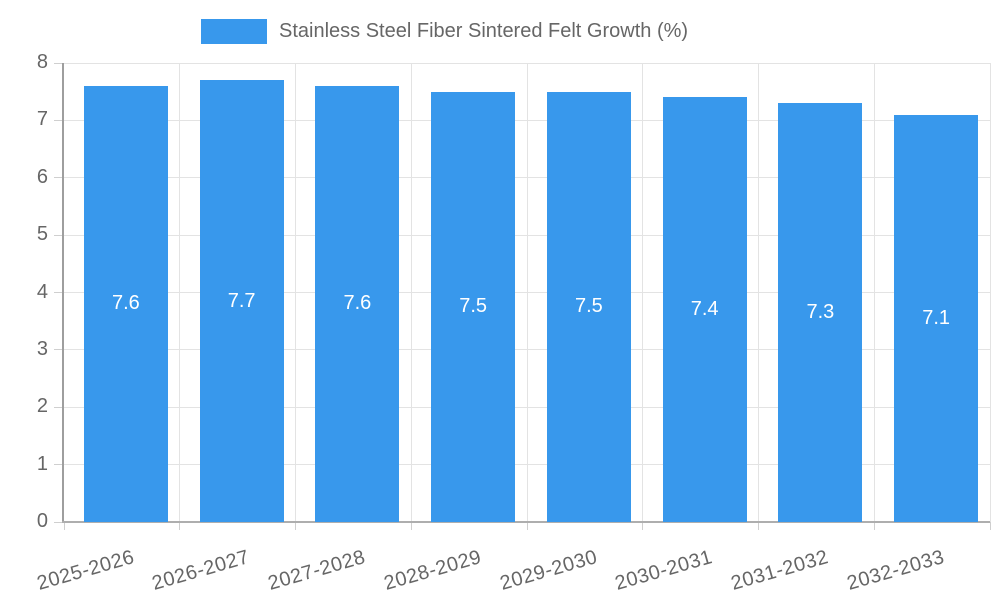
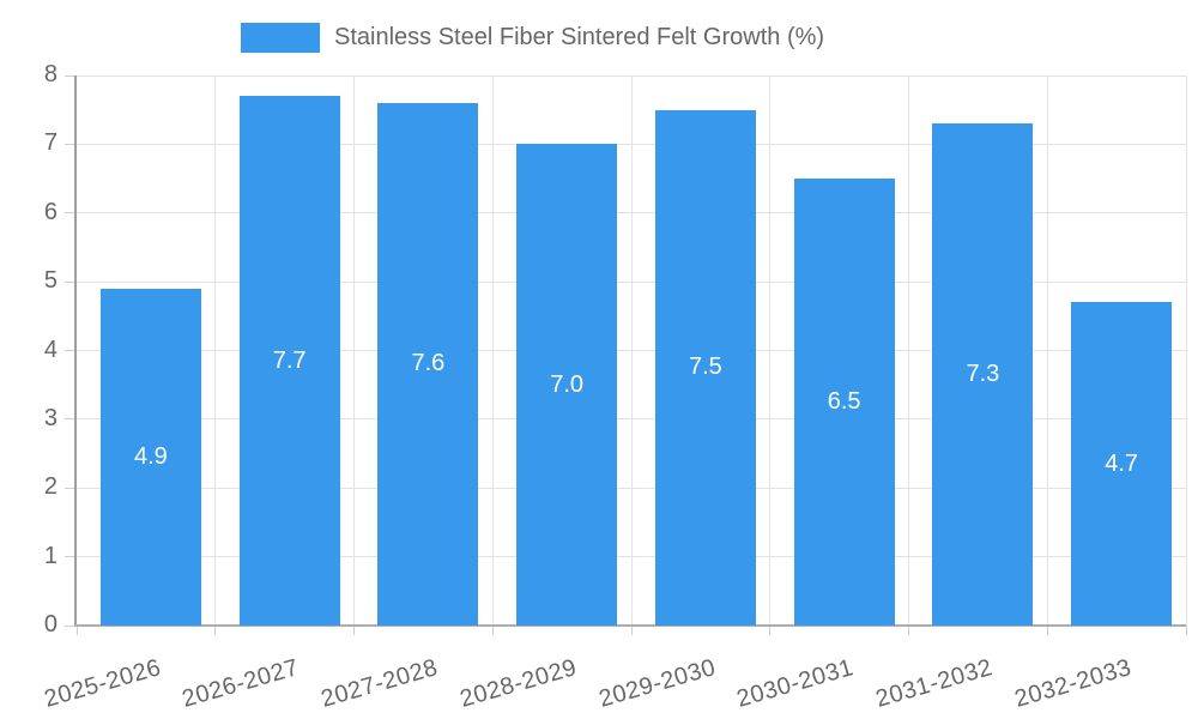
2025-2026: 7.6 -> 4.9
2028-2029: 7.5 -> 7.0
2030-2031: 7.4 -> 6.5
2032-2033: 7.1 -> 4.7
